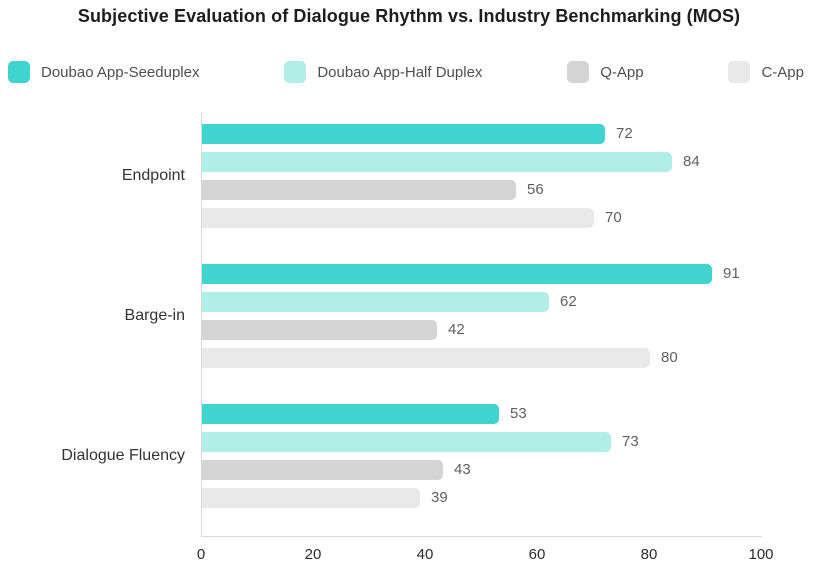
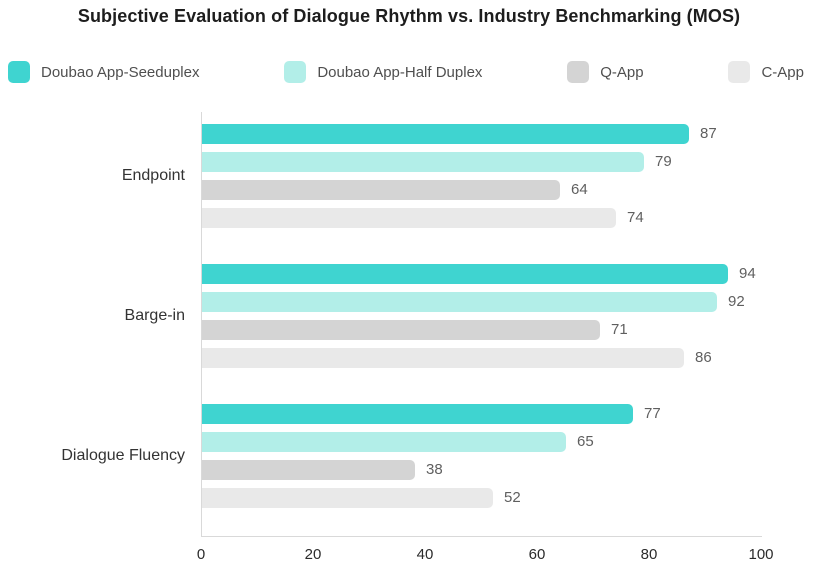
Doubao App-Seeduplex/Endpoint: 72 -> 87
Doubao App-Half Duplex/Endpoint: 84 -> 79
Q-App/Endpoint: 56 -> 64
C-App/Endpoint: 70 -> 74
Doubao App-Seeduplex/Barge-in: 91 -> 94
Doubao App-Half Duplex/Barge-in: 62 -> 92
Q-App/Barge-in: 42 -> 71
C-App/Barge-in: 80 -> 86
Doubao App-Seeduplex/Dialogue Fluency: 53 -> 77
Doubao App-Half Duplex/Dialogue Fluency: 73 -> 65
Q-App/Dialogue Fluency: 43 -> 38
C-App/Dialogue Fluency: 39 -> 52
